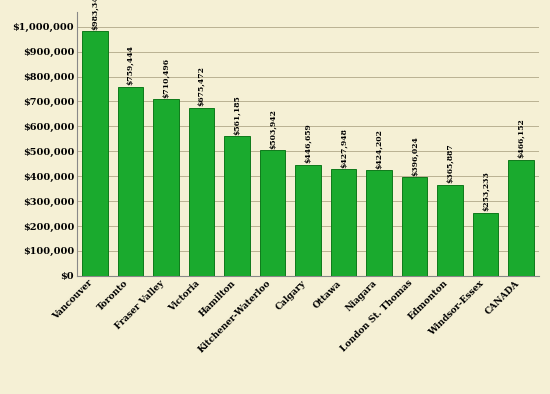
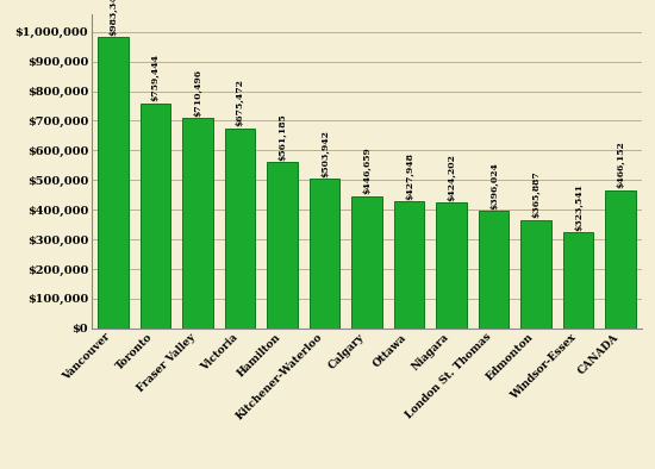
Windsor-Essex: $253,233 -> $323,541
